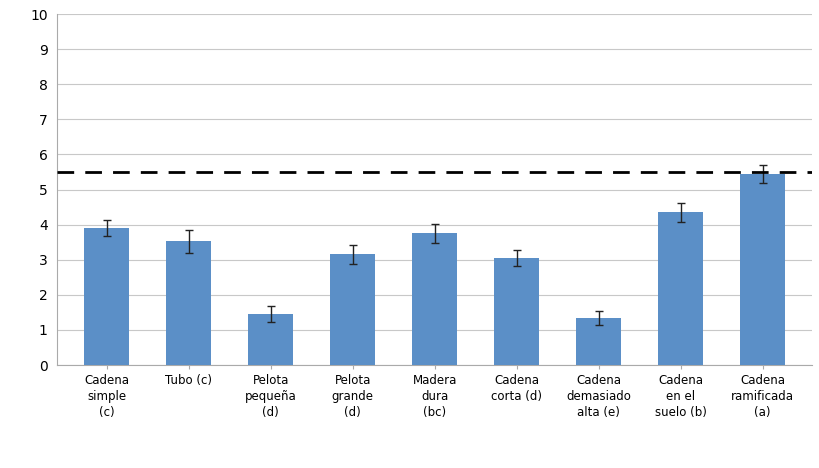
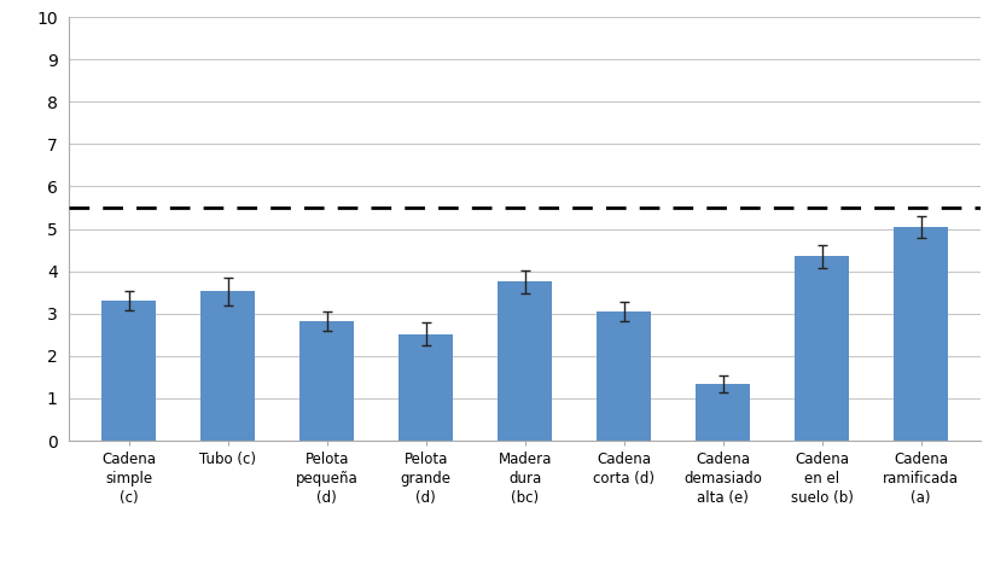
Cadena simple (c): 3.90 -> 3.30
Pelota pequeña (d): 1.45 -> 2.82
Pelota grande (d): 3.15 -> 2.52
Cadena ramificada (a): 5.45 -> 5.05
